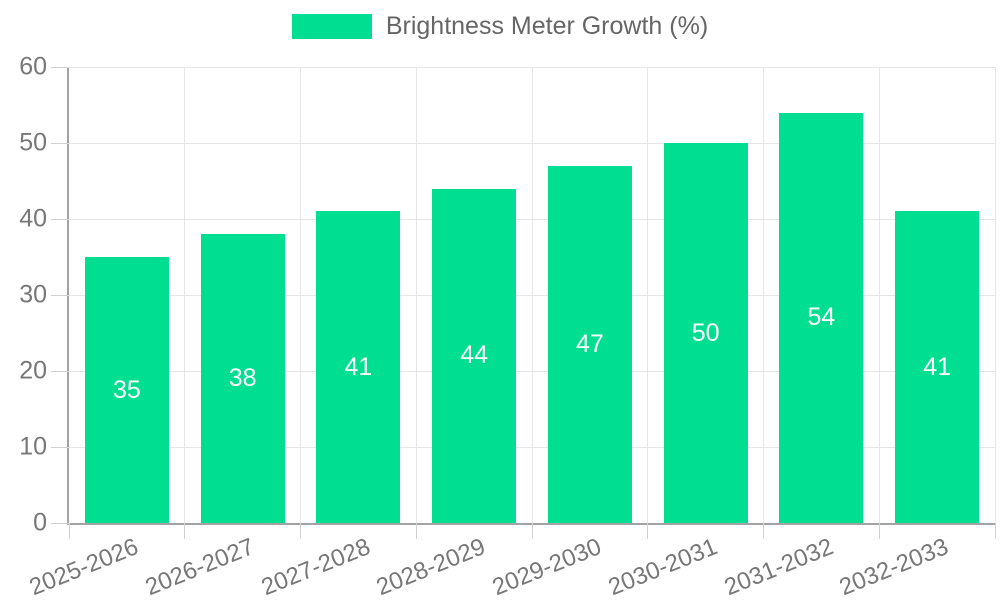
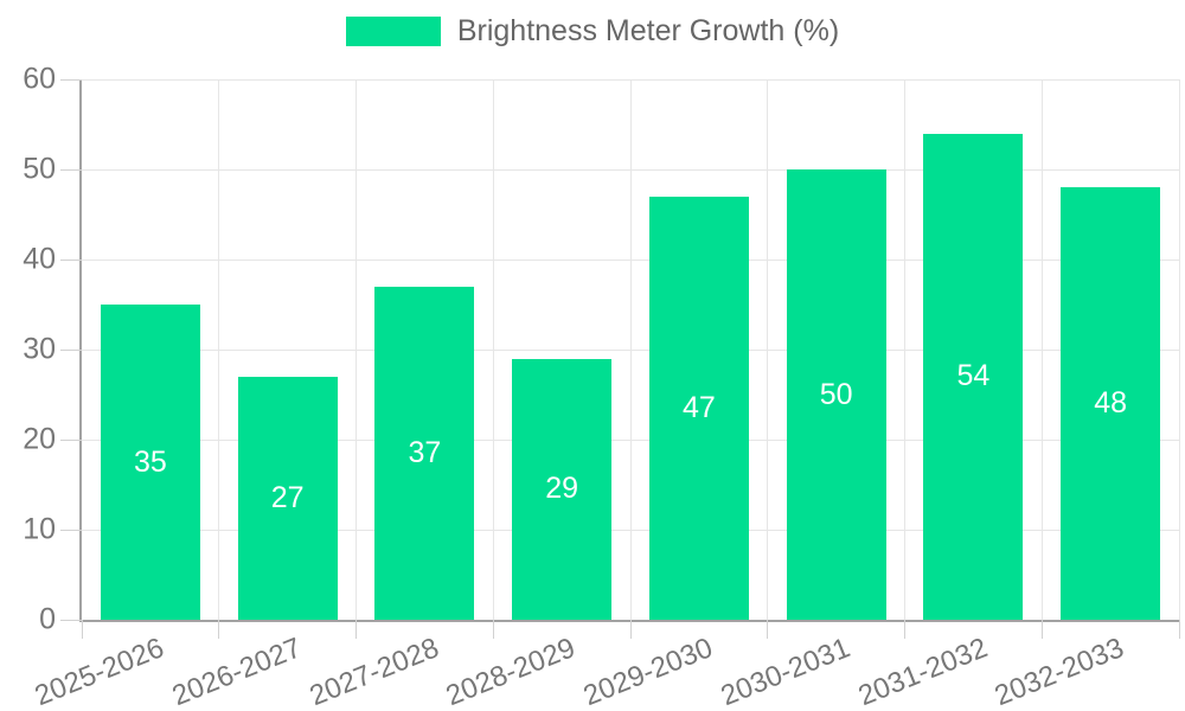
2026-2027: 38 -> 27
2027-2028: 41 -> 37
2028-2029: 44 -> 29
2032-2033: 41 -> 48
